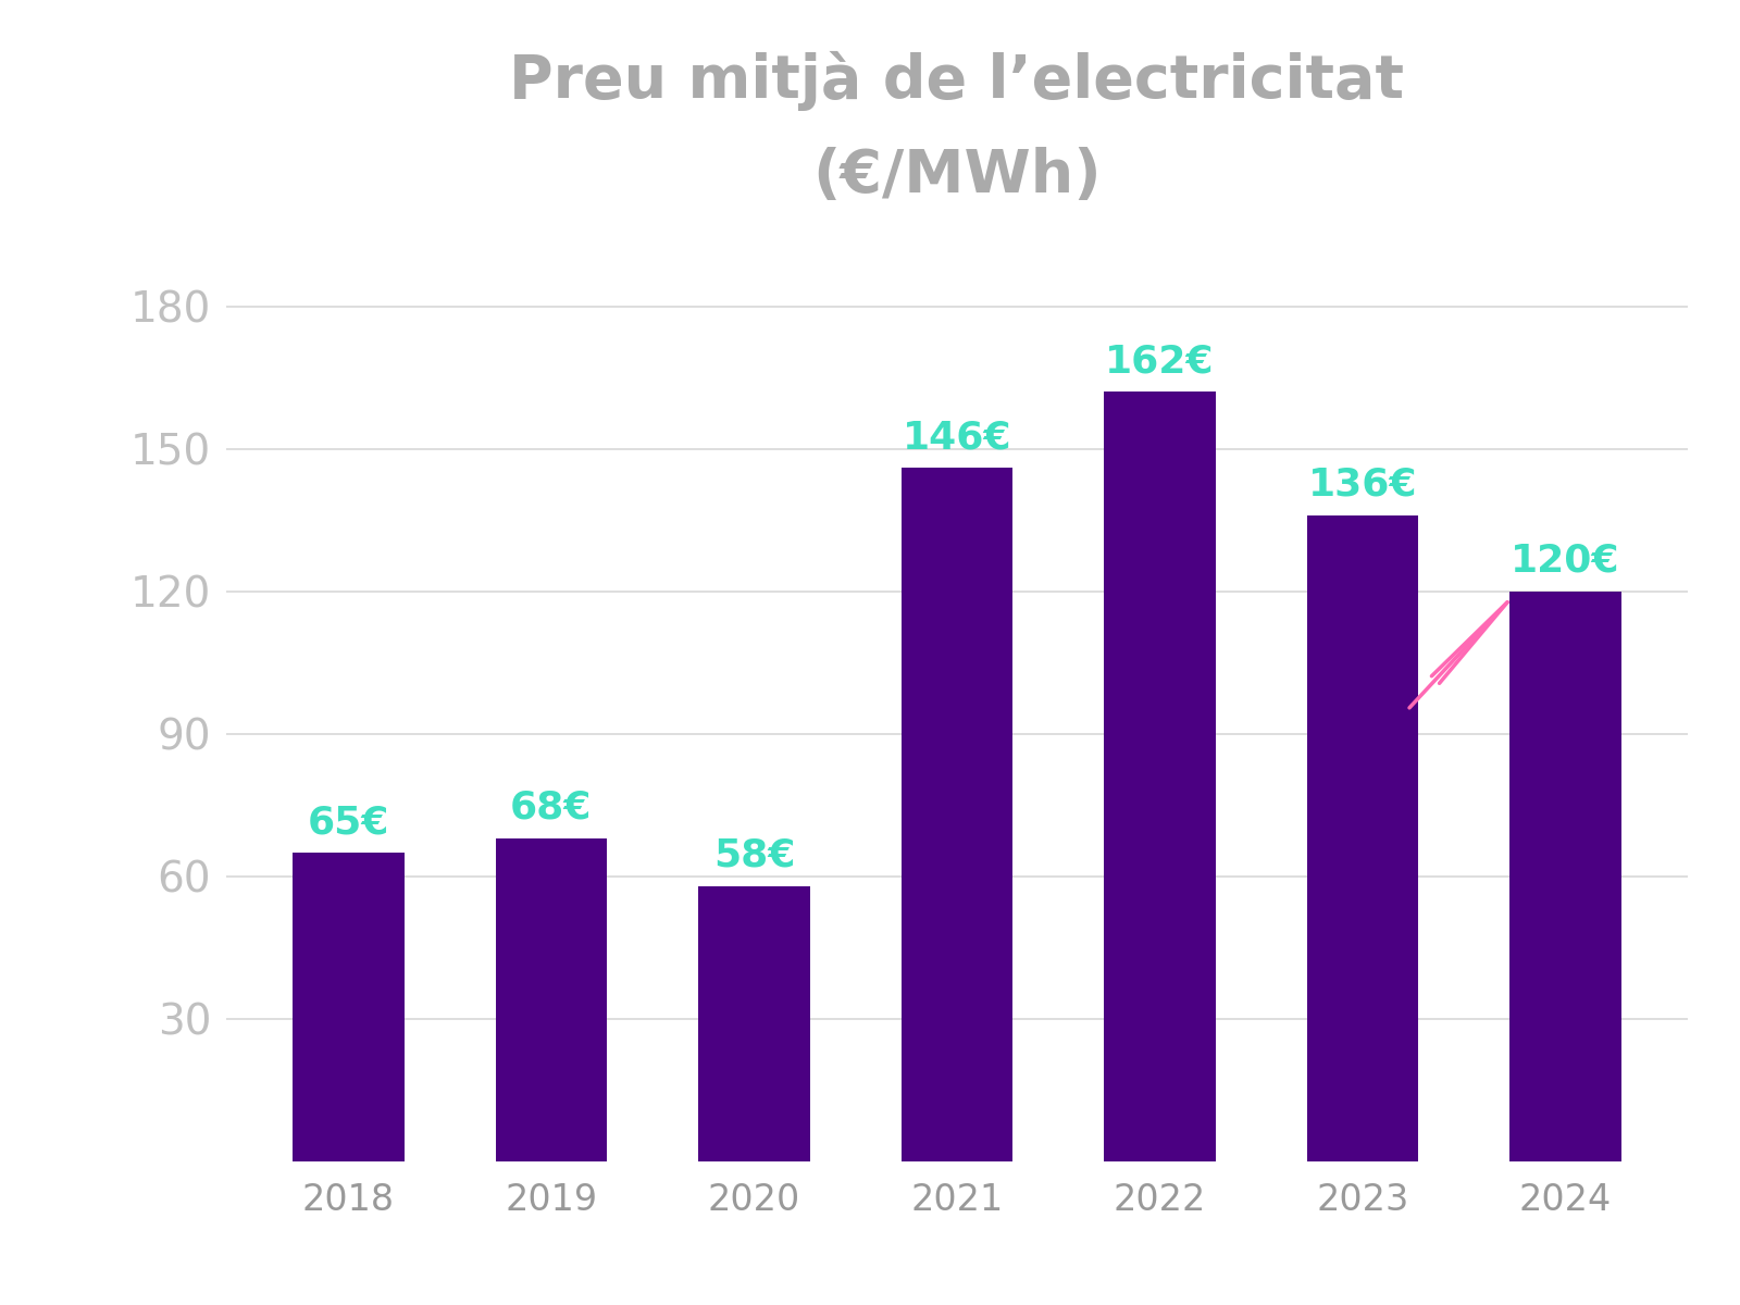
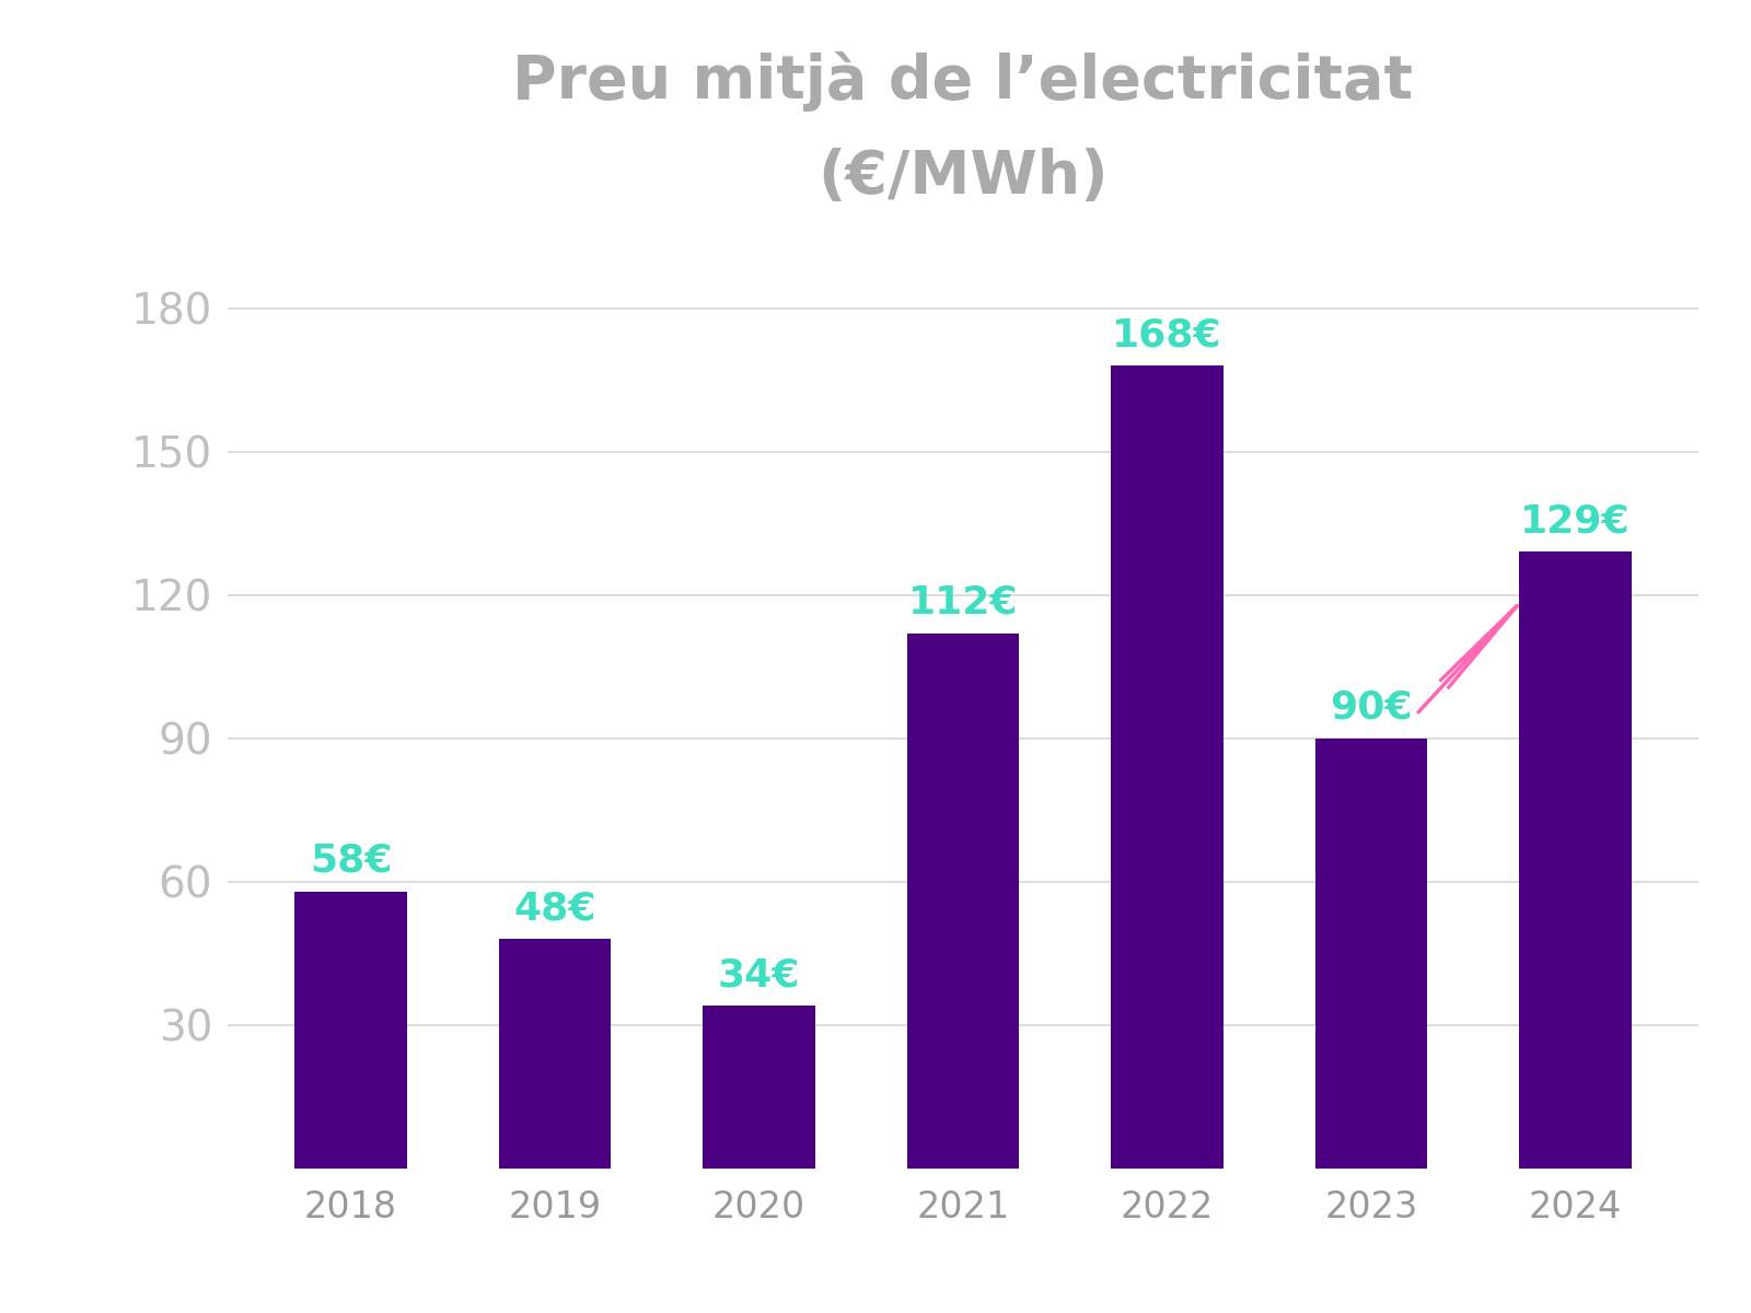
2018: 65€ -> 58€
2019: 68€ -> 48€
2020: 58€ -> 34€
2021: 146€ -> 112€
2022: 162€ -> 168€
2023: 136€ -> 90€
2024: 120€ -> 129€
